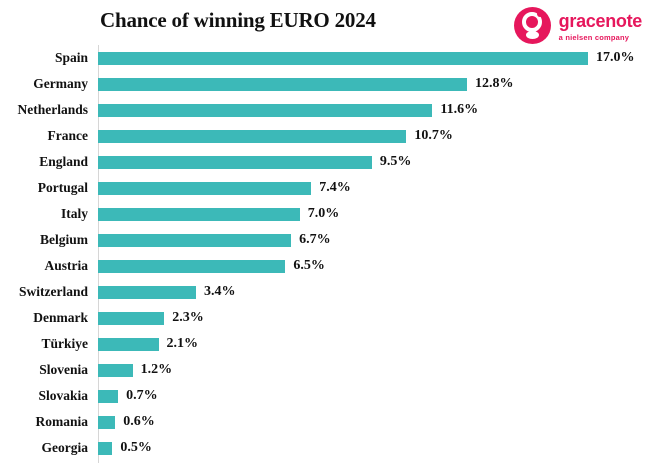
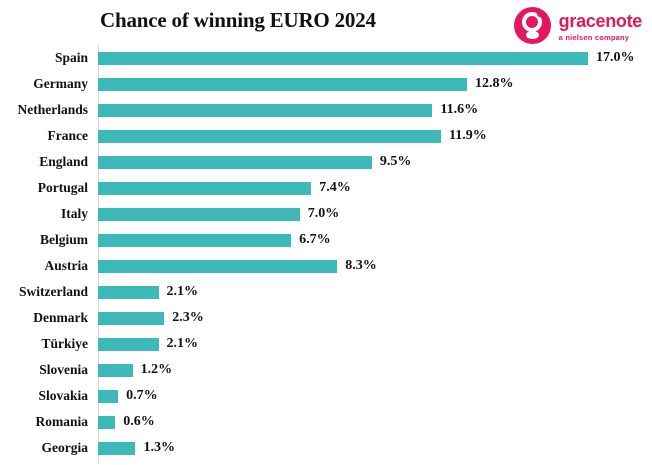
France: 10.7% -> 11.9%
Austria: 6.5% -> 8.3%
Switzerland: 3.4% -> 2.1%
Georgia: 0.5% -> 1.3%
